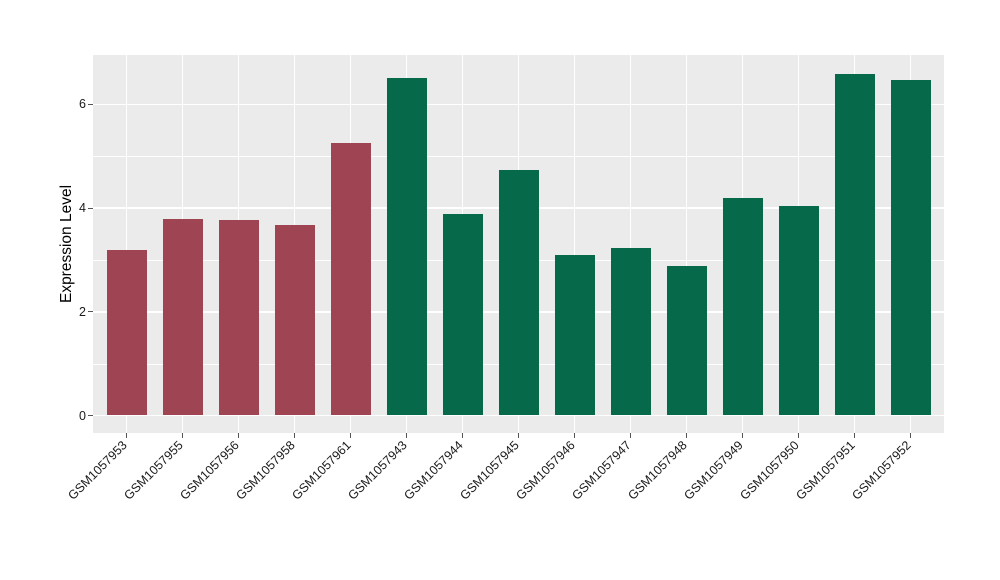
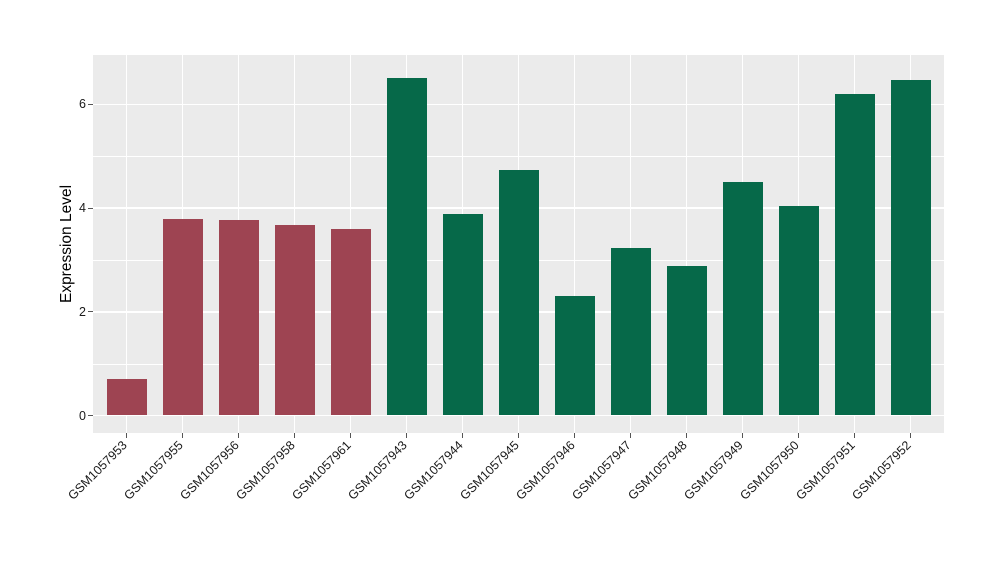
GSM1057953: 3.2 -> 0.7
GSM1057961: 5.2 -> 3.6
GSM1057946: 3.1 -> 2.3
GSM1057949: 4.2 -> 4.5
GSM1057951: 6.6 -> 6.2
